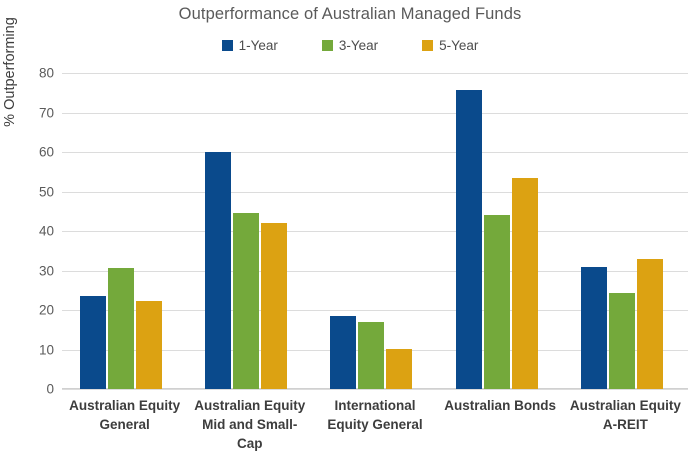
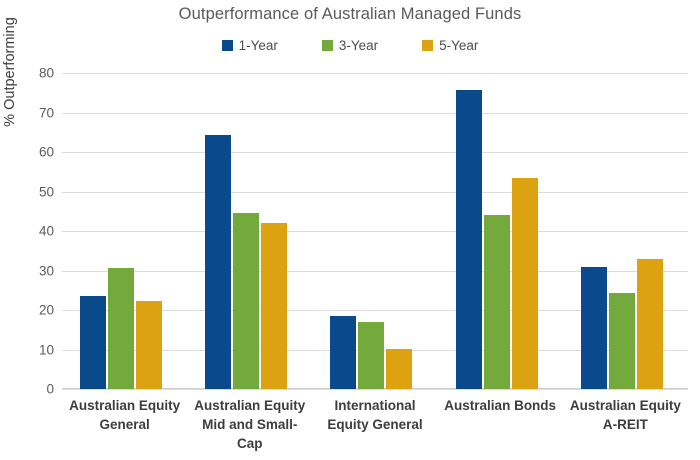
1-Year/Australian Equity Mid and Small-Cap: 60 -> 64
